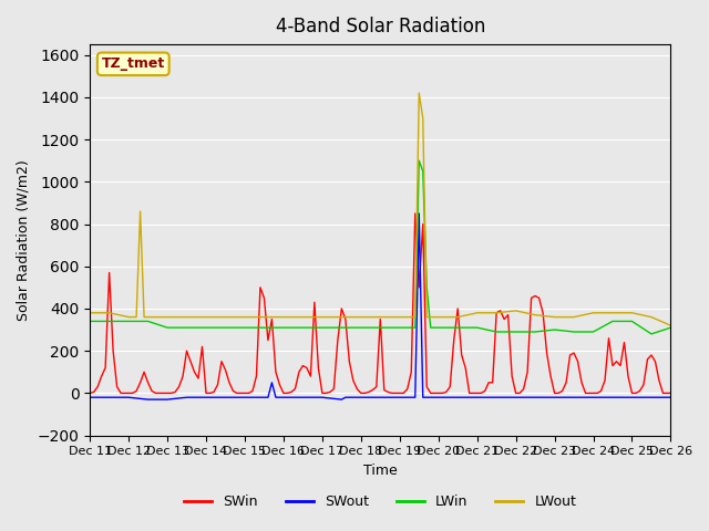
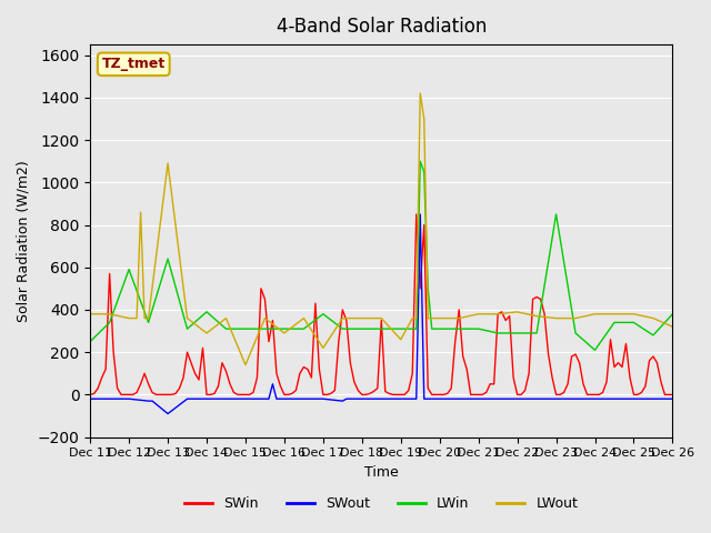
LWin/Dec 11: 340 -> 250
LWin/Dec 12: 340 -> 590
SWout/Dec 13: -30 -> -90
LWin/Dec 13: 310 -> 640
LWout/Dec 13: 360 -> 1090
LWin/Dec 14: 310 -> 390
LWout/Dec 14: 360 -> 290
LWout/Dec 15: 360 -> 140
LWout/Dec 16: 360 -> 290
LWin/Dec 17: 310 -> 380
LWout/Dec 17: 360 -> 220
LWout/Dec 19: 360 -> 260
LWin/Dec 23: 300 -> 850
LWin/Dec 24: 290 -> 210
LWin/Dec 26: 310 -> 380
